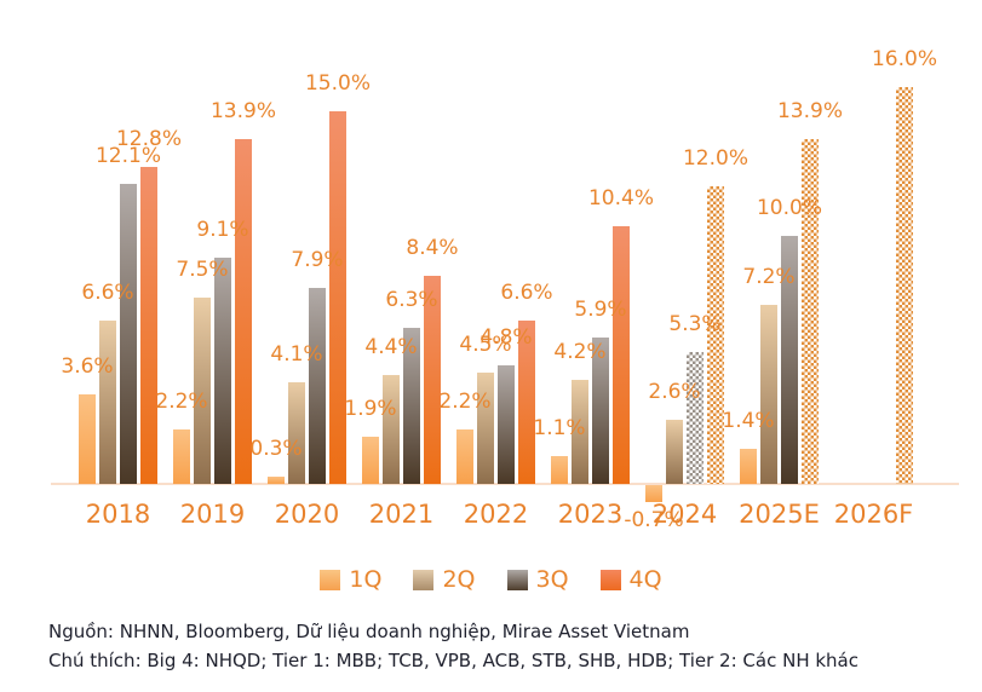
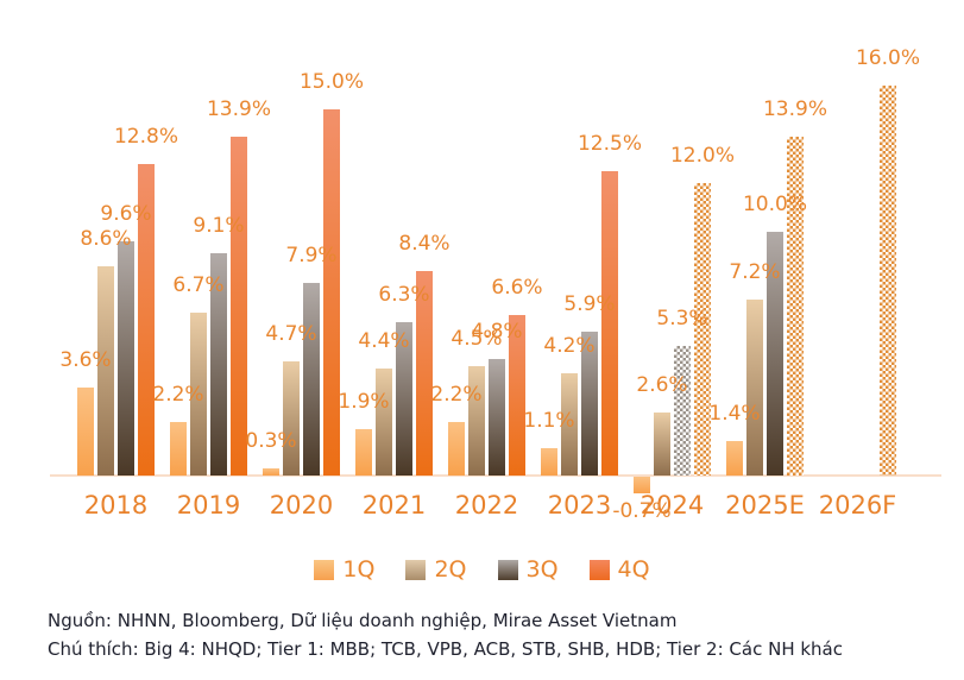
2Q/2018: 6.6% -> 8.6%
3Q/2018: 12.1% -> 9.6%
2Q/2019: 7.5% -> 6.7%
2Q/2020: 4.1% -> 4.7%
4Q/2023: 10.4% -> 12.5%
